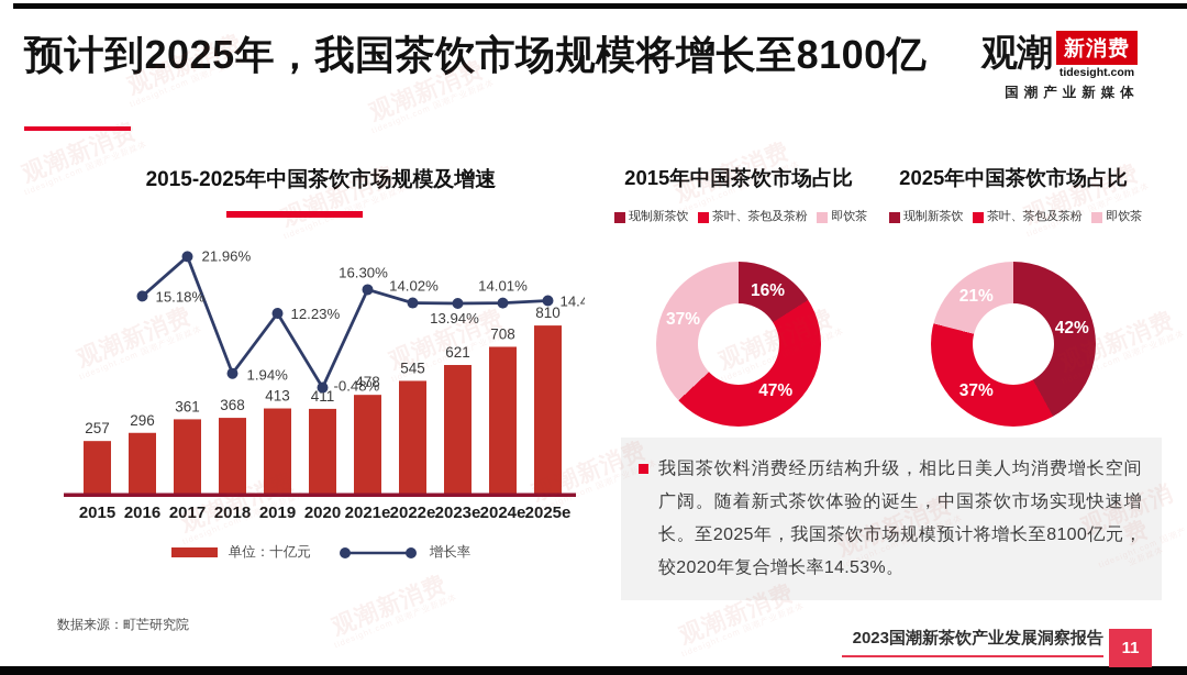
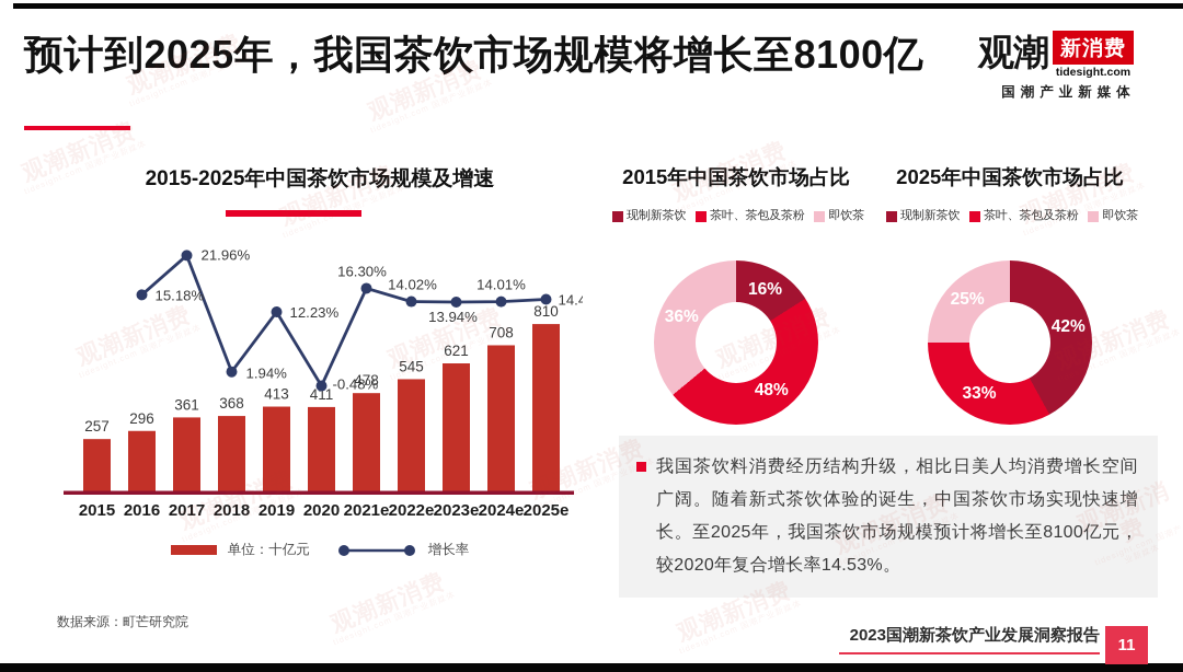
2015年中国茶饮市场占比/茶叶、茶包及茶粉: 47% -> 48%
2015年中国茶饮市场占比/即饮茶: 37% -> 36%
2025年中国茶饮市场占比/茶叶、茶包及茶粉: 37% -> 33%
2025年中国茶饮市场占比/即饮茶: 21% -> 25%
